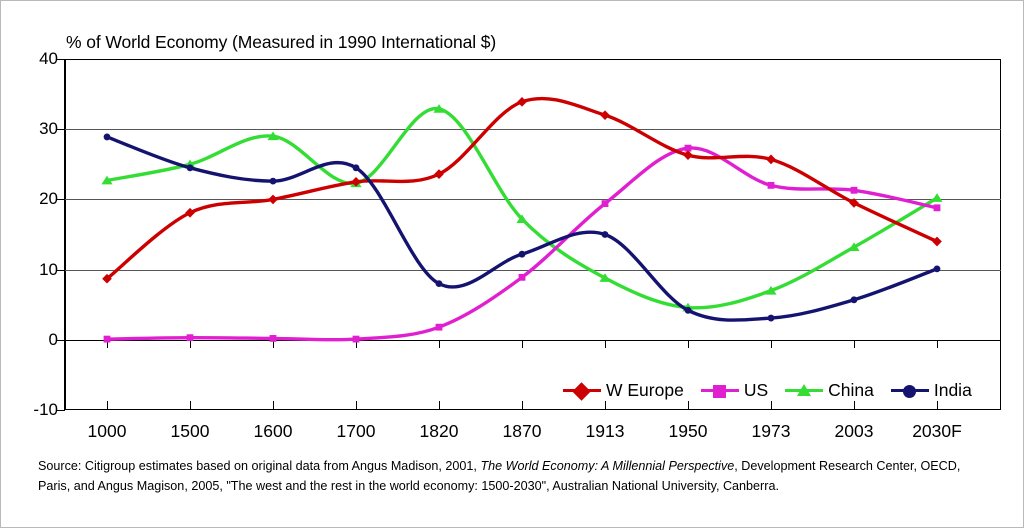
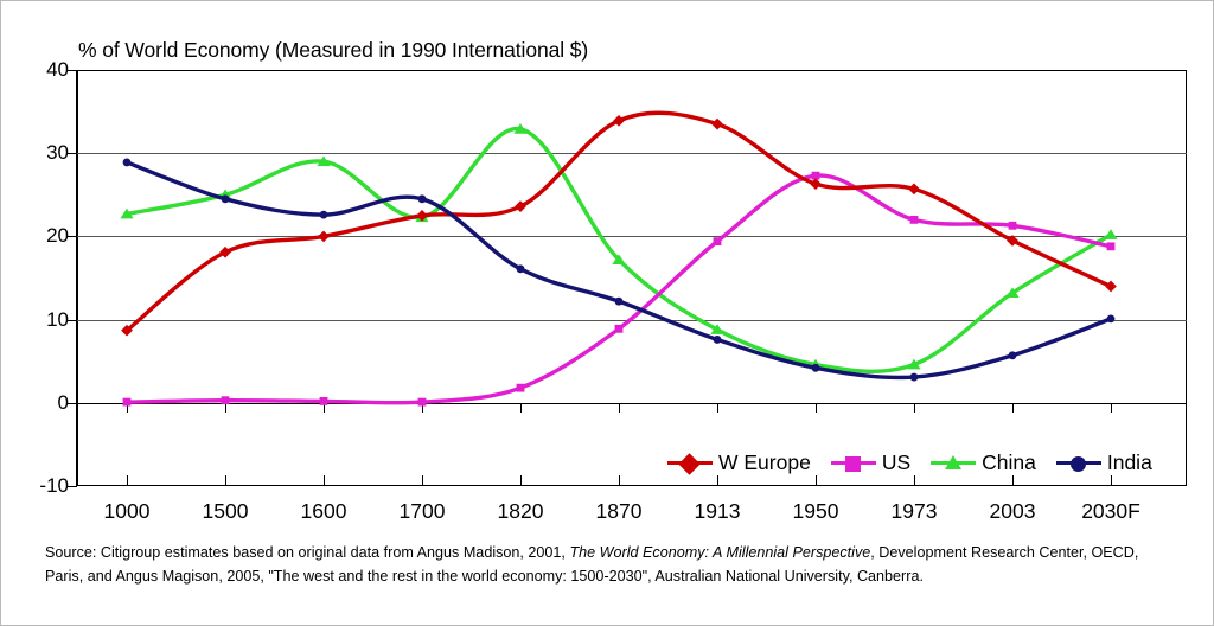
India/1820: 8 -> 16
W Europe/1913: 32 -> 34
India/1913: 15 -> 8
China/1973: 7 -> 5
